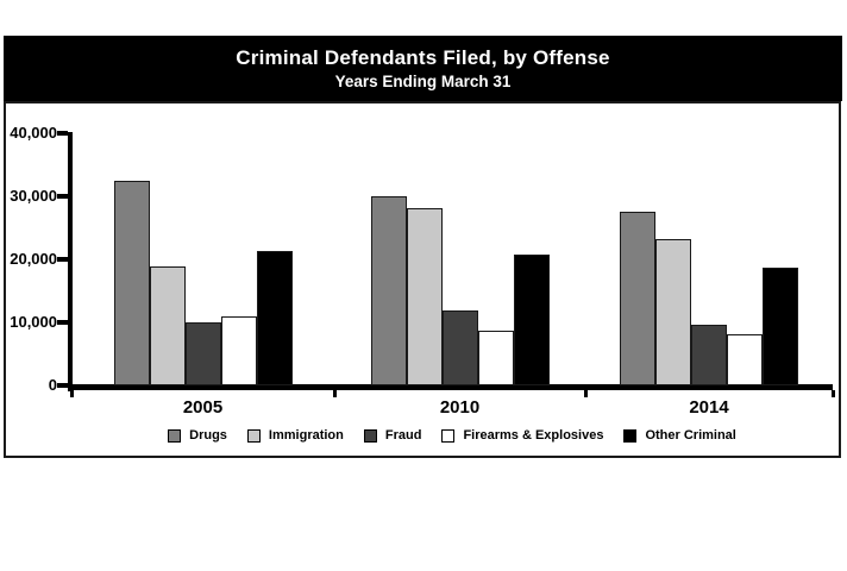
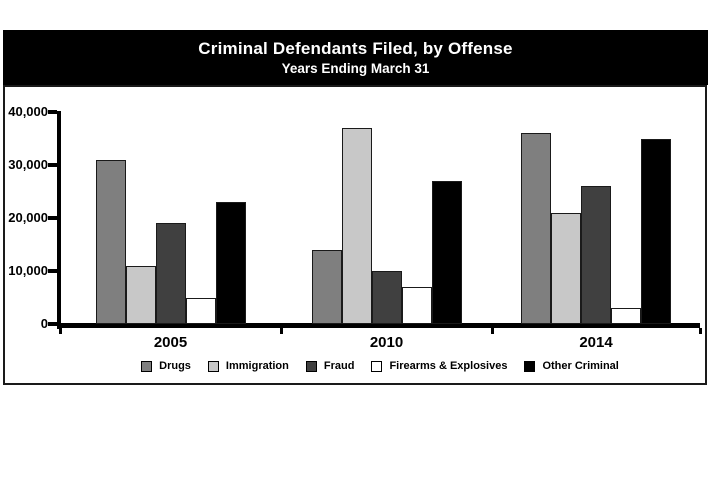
Drugs/2005: 32000 -> 31000
Immigration/2005: 19000 -> 11000
Fraud/2005: 10000 -> 19000
Firearms & Explosives/2005: 11000 -> 5000
Other Criminal/2005: 21000 -> 23000
Drugs/2010: 30000 -> 14000
Immigration/2010: 28000 -> 37000
Fraud/2010: 12000 -> 10000
Firearms & Explosives/2010: 9000 -> 7000
Other Criminal/2010: 21000 -> 27000
Drugs/2014: 28000 -> 36000
Immigration/2014: 23000 -> 21000
Fraud/2014: 10000 -> 26000
Firearms & Explosives/2014: 8000 -> 3000
Other Criminal/2014: 19000 -> 35000
